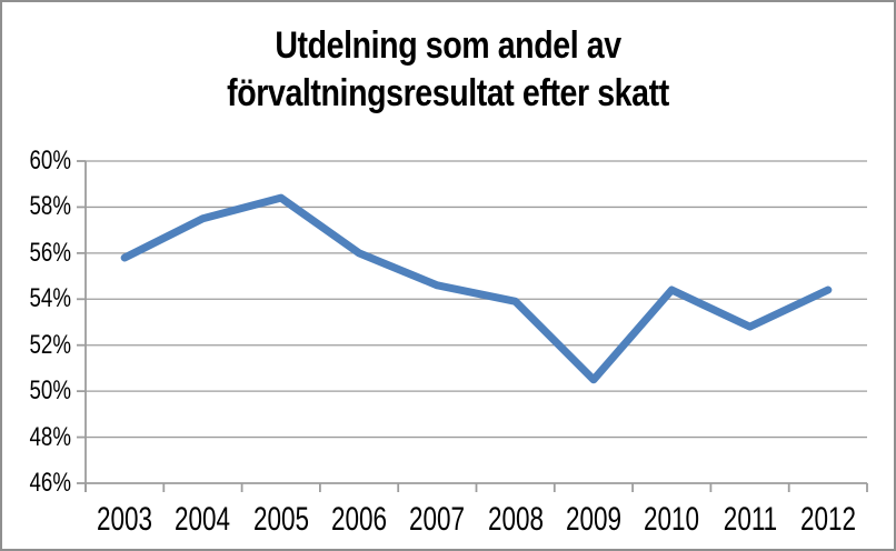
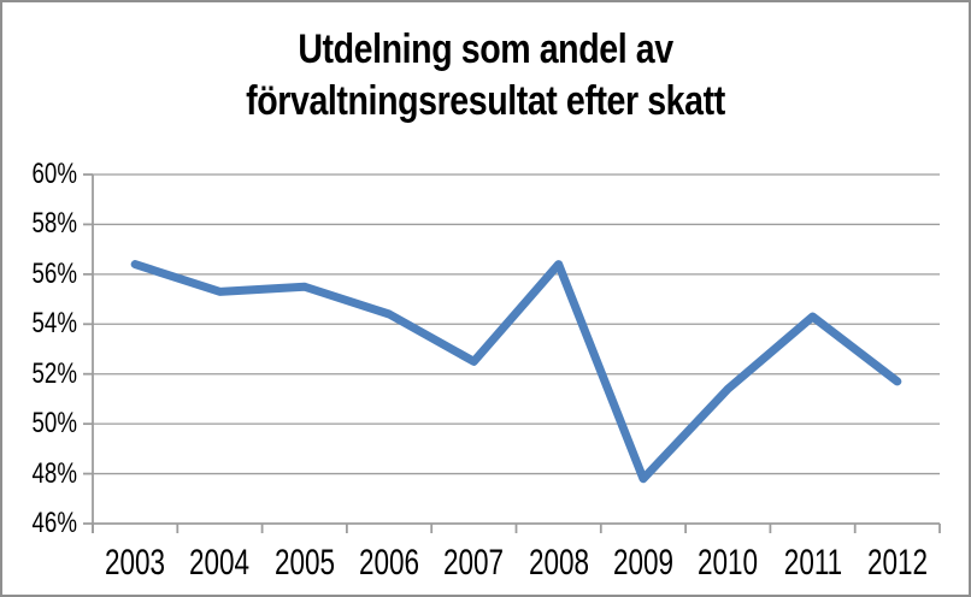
2003: 55.8% -> 56.4%
2004: 57.5% -> 55.3%
2005: 58.4% -> 55.5%
2006: 56.0% -> 54.4%
2007: 54.6% -> 52.5%
2008: 53.9% -> 56.4%
2009: 50.5% -> 47.8%
2010: 54.4% -> 51.4%
2011: 52.8% -> 54.3%
2012: 54.4% -> 51.7%
